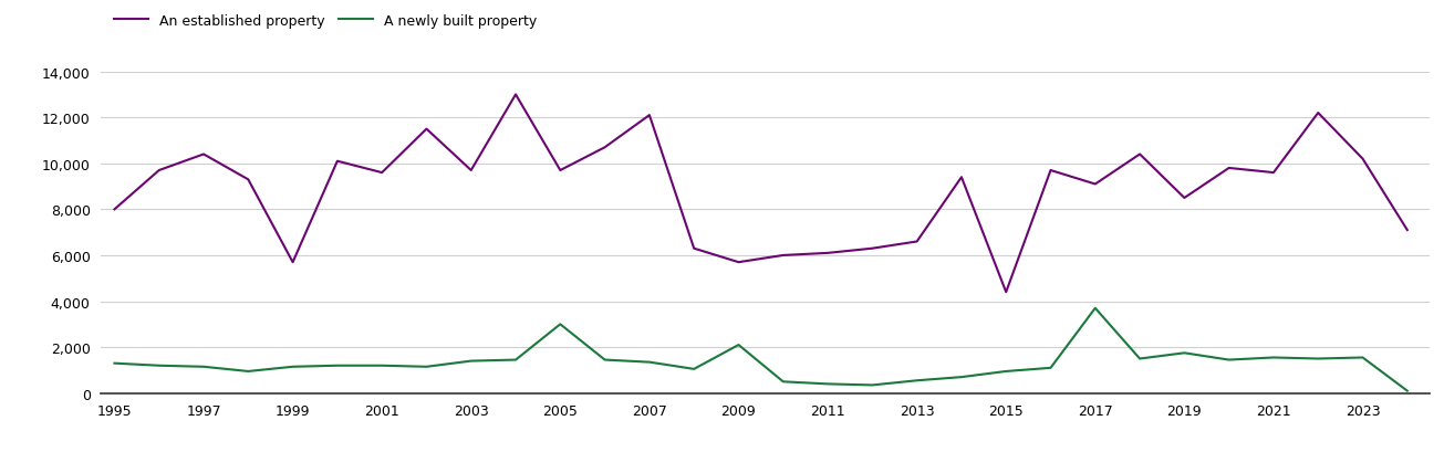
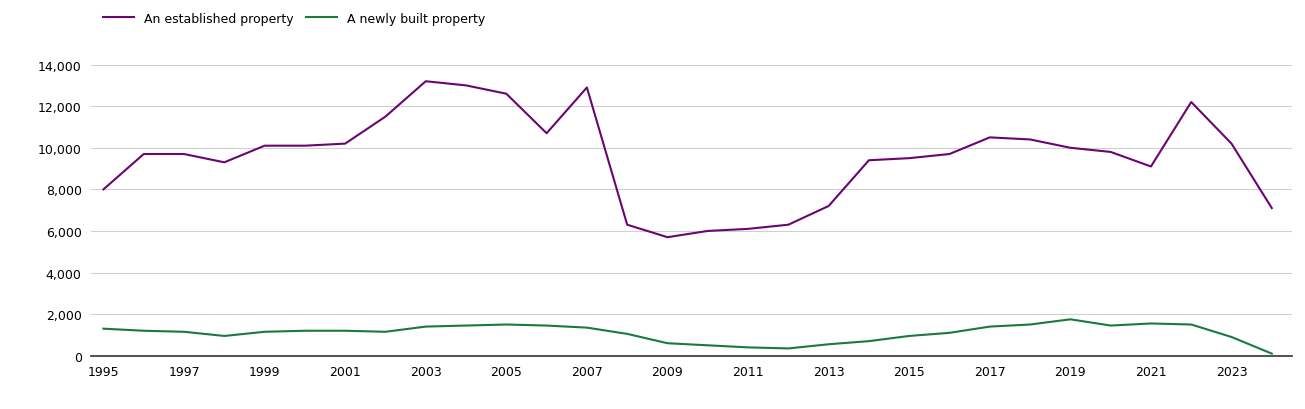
An established property/1997: 10,400 -> 9,700
An established property/1999: 5,700 -> 10,100
An established property/2001: 9,600 -> 10,200
An established property/2003: 9,700 -> 13,200
A newly built property/2005: 3,000 -> 1,500
An established property/2005: 9,700 -> 12,600
An established property/2007: 12,100 -> 12,900
A newly built property/2009: 2,100 -> 600
An established property/2013: 6,600 -> 7,200
An established property/2015: 4,400 -> 9,500
A newly built property/2017: 3,700 -> 1,400
An established property/2017: 9,100 -> 10,500
An established property/2019: 8,500 -> 10,000
An established property/2021: 9,600 -> 9,100
A newly built property/2023: 1,550 -> 900
